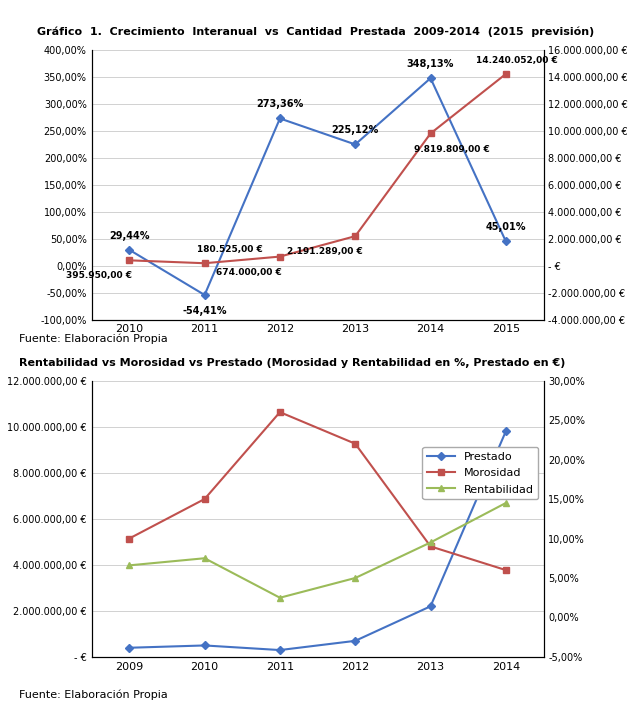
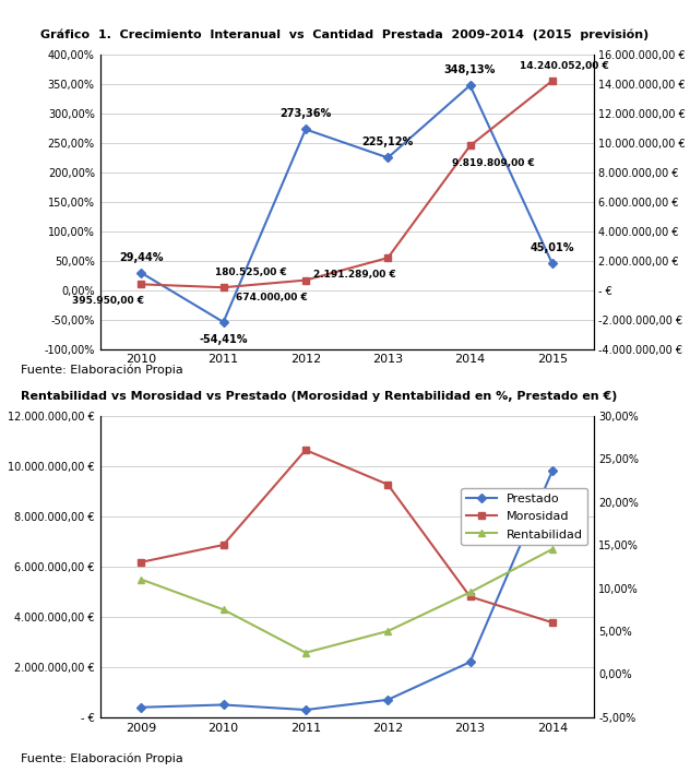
Morosidad/2009: 10% -> 13%
Rentabilidad/2009: 6,6% -> 11,0%
